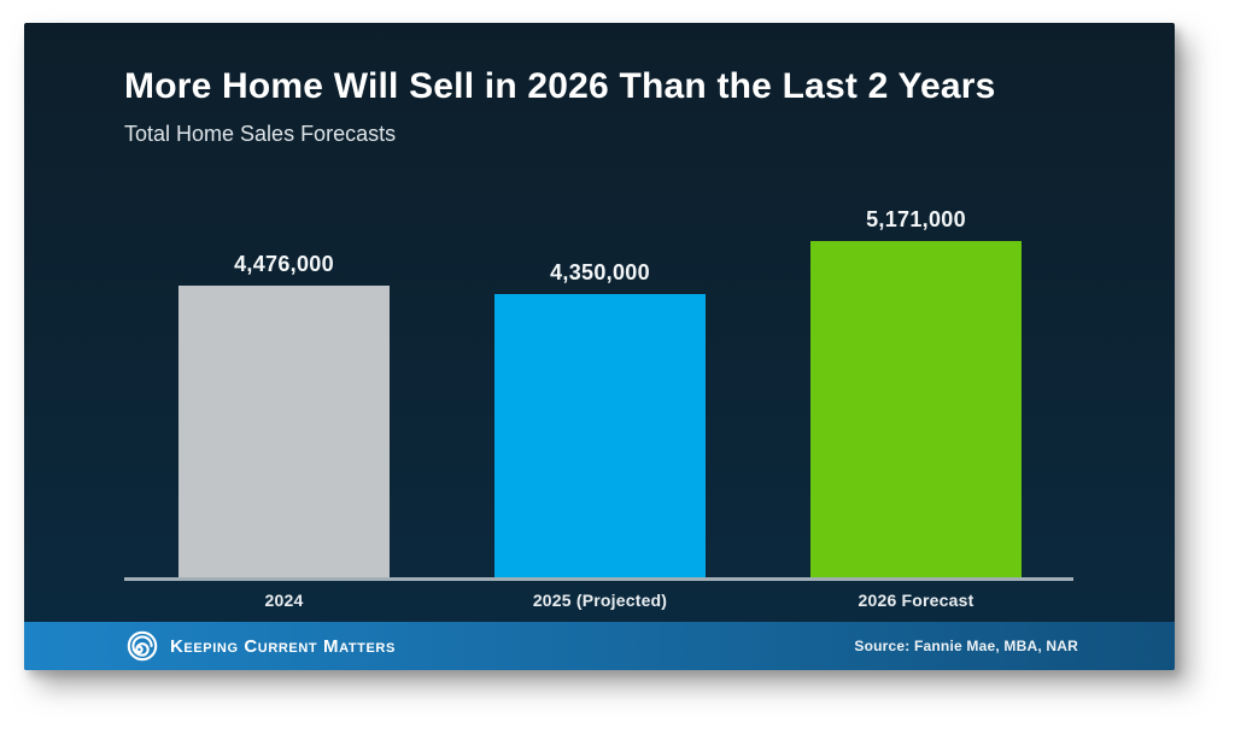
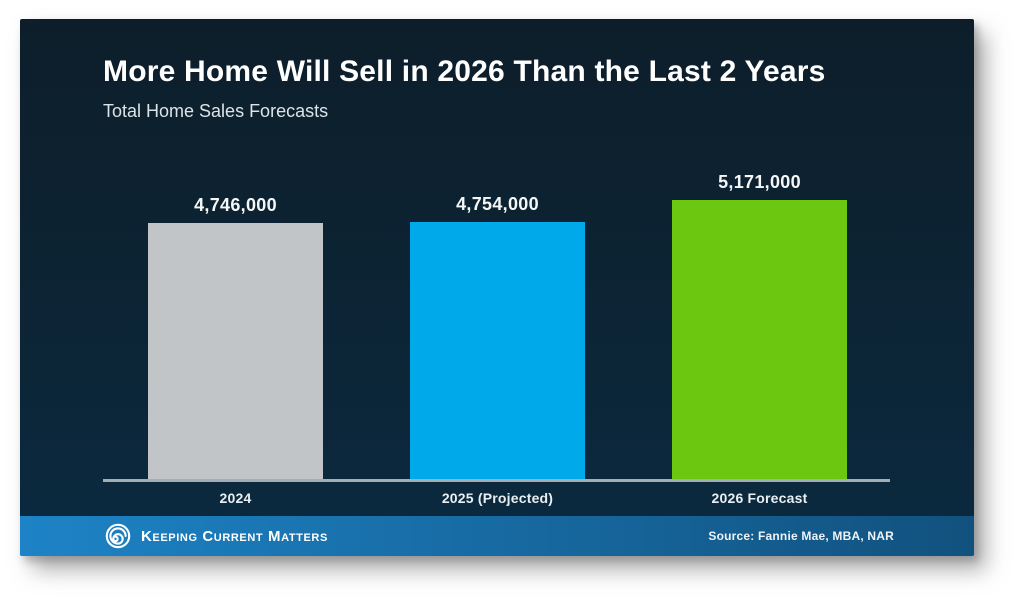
2024: 4,476,000 -> 4,746,000
2025 (Projected): 4,350,000 -> 4,754,000
